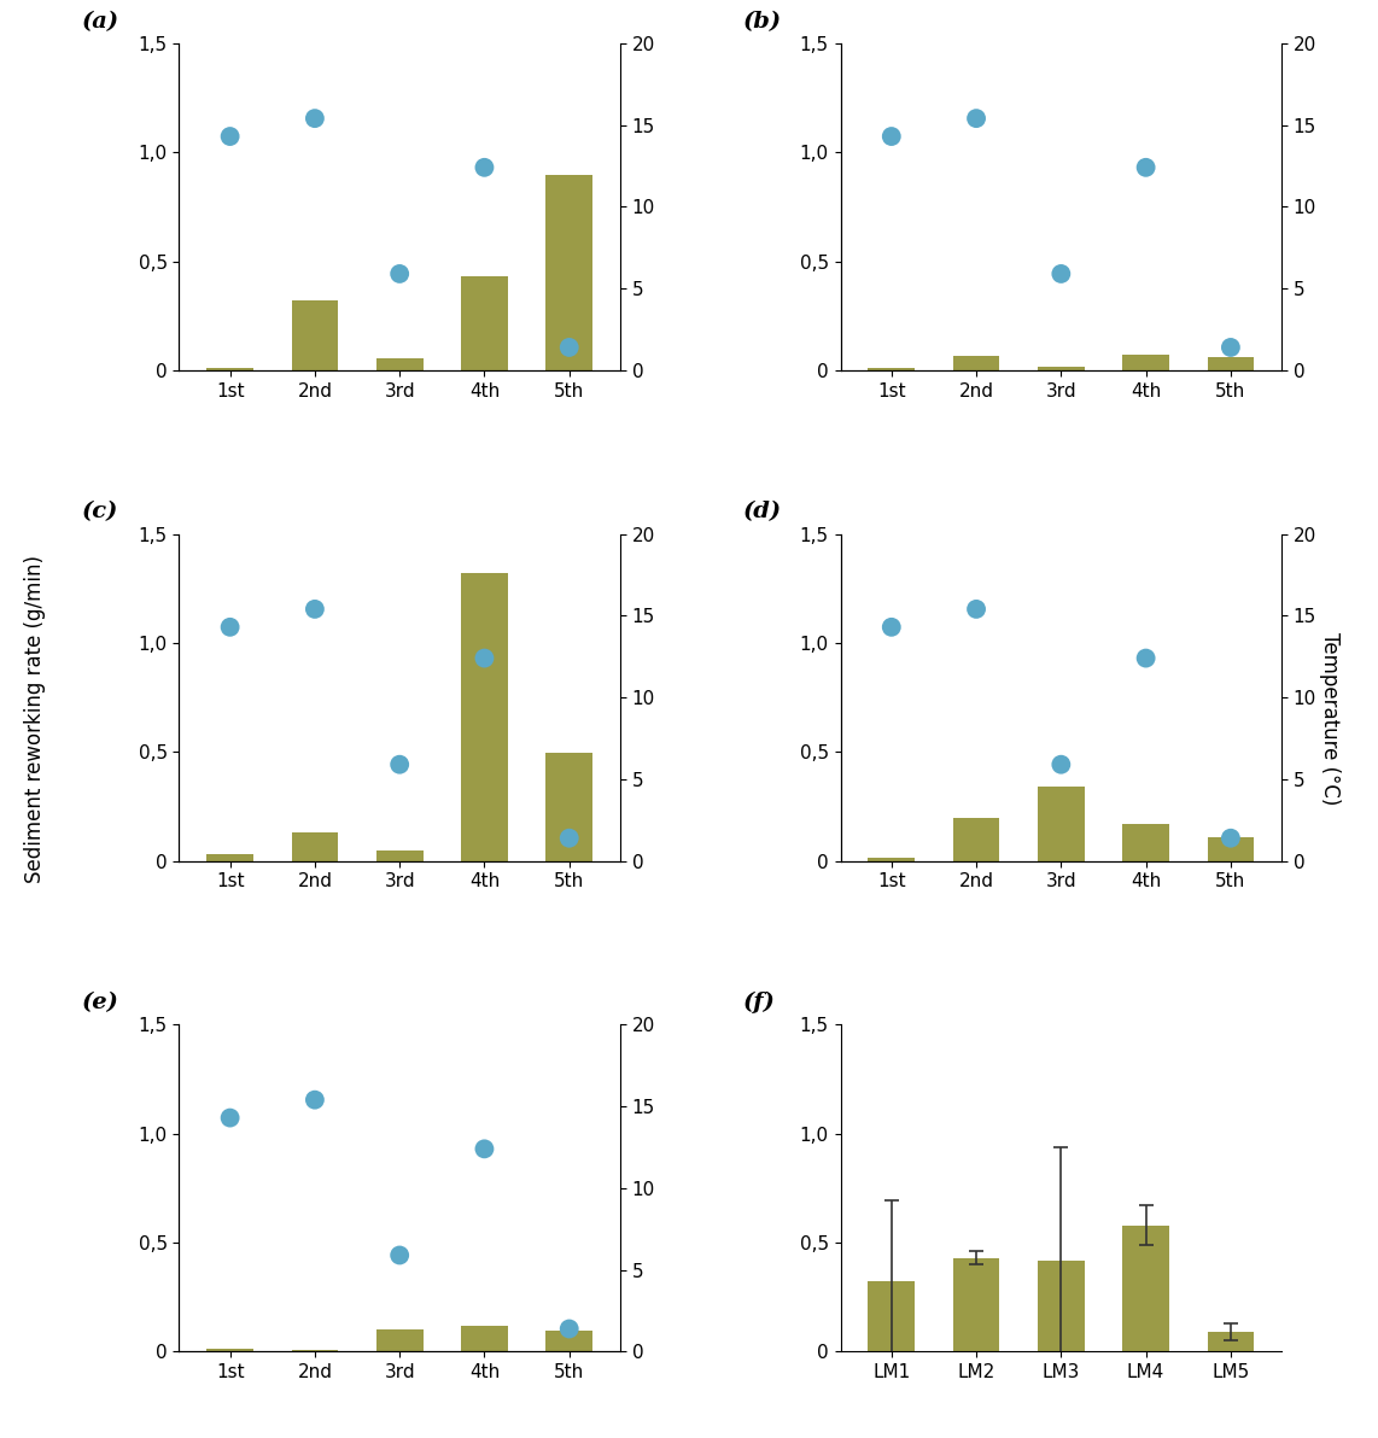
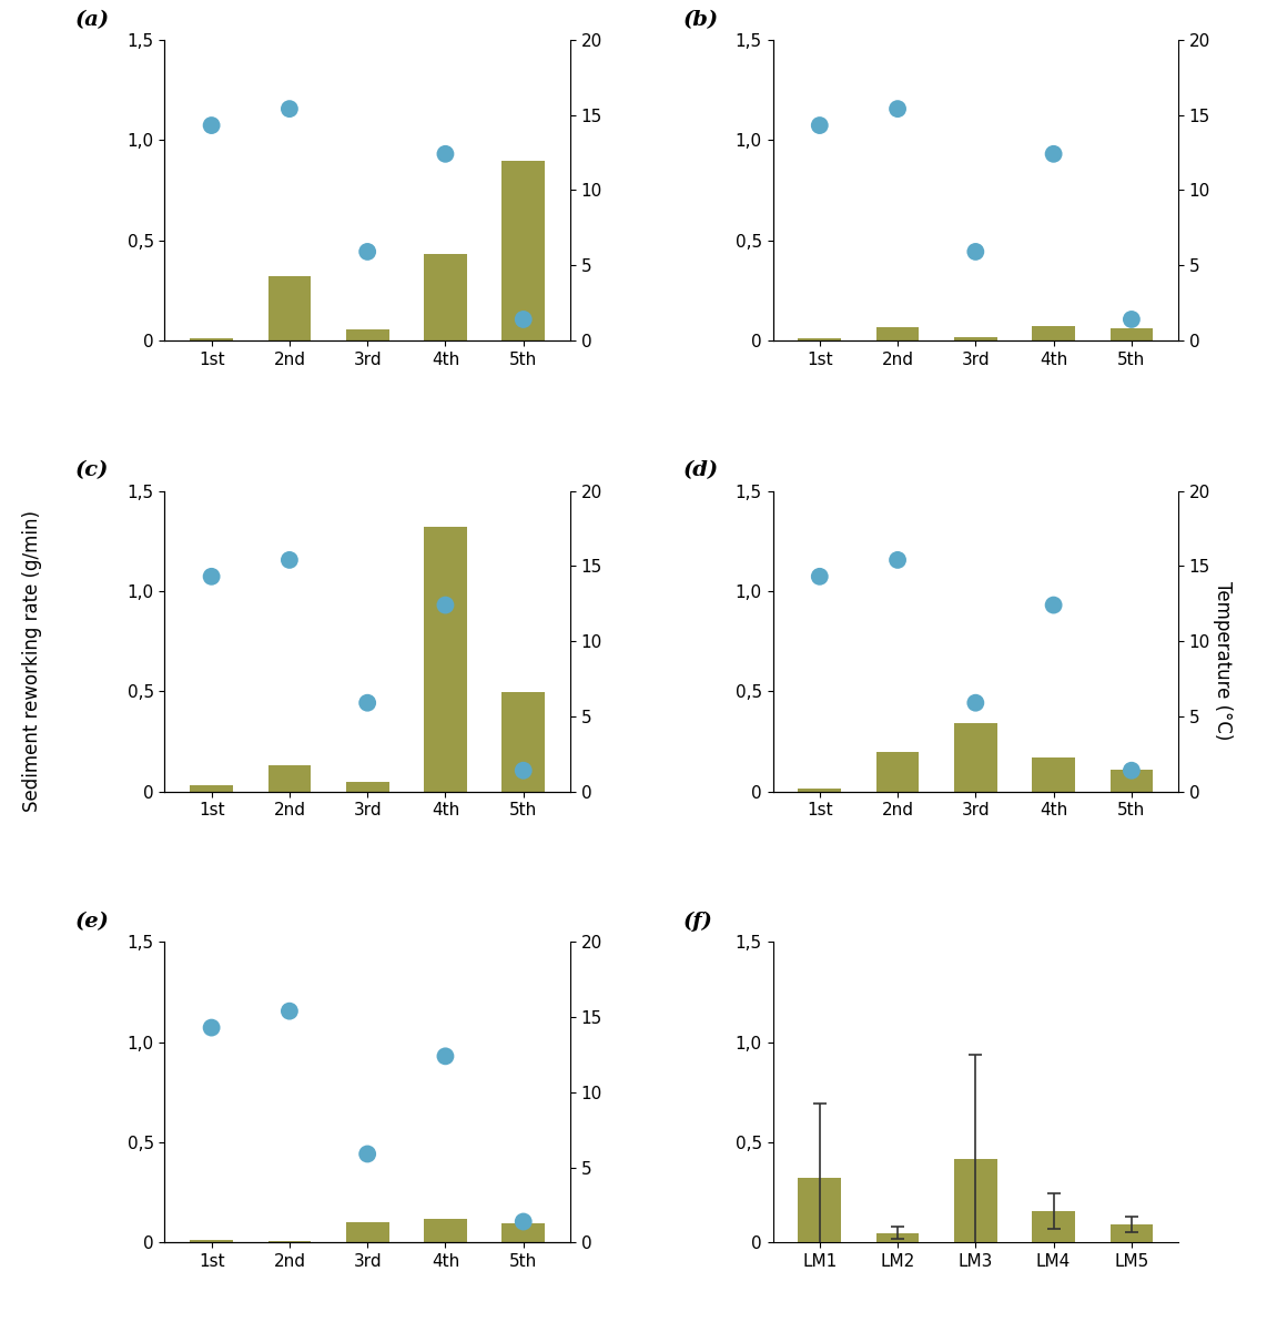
LM2: 0,43 -> 0,05
LM4: 0,58 -> 0,16
